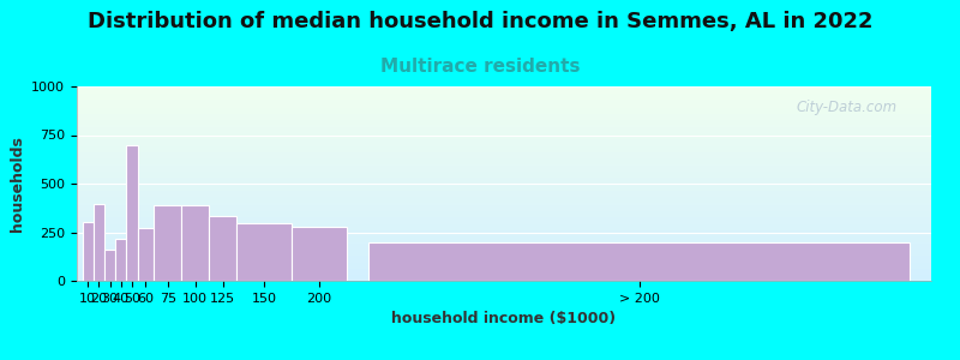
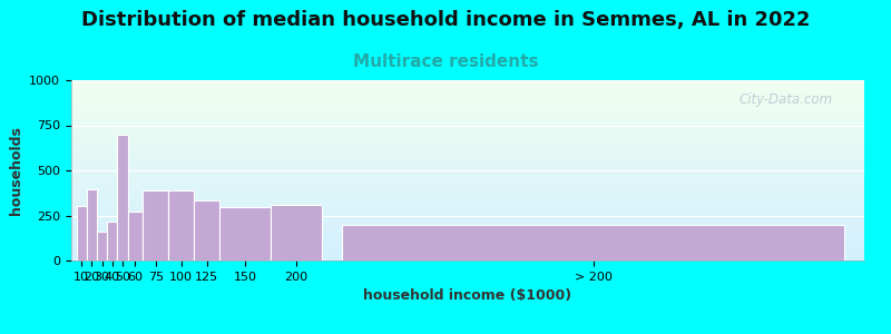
200: 280 -> 310
